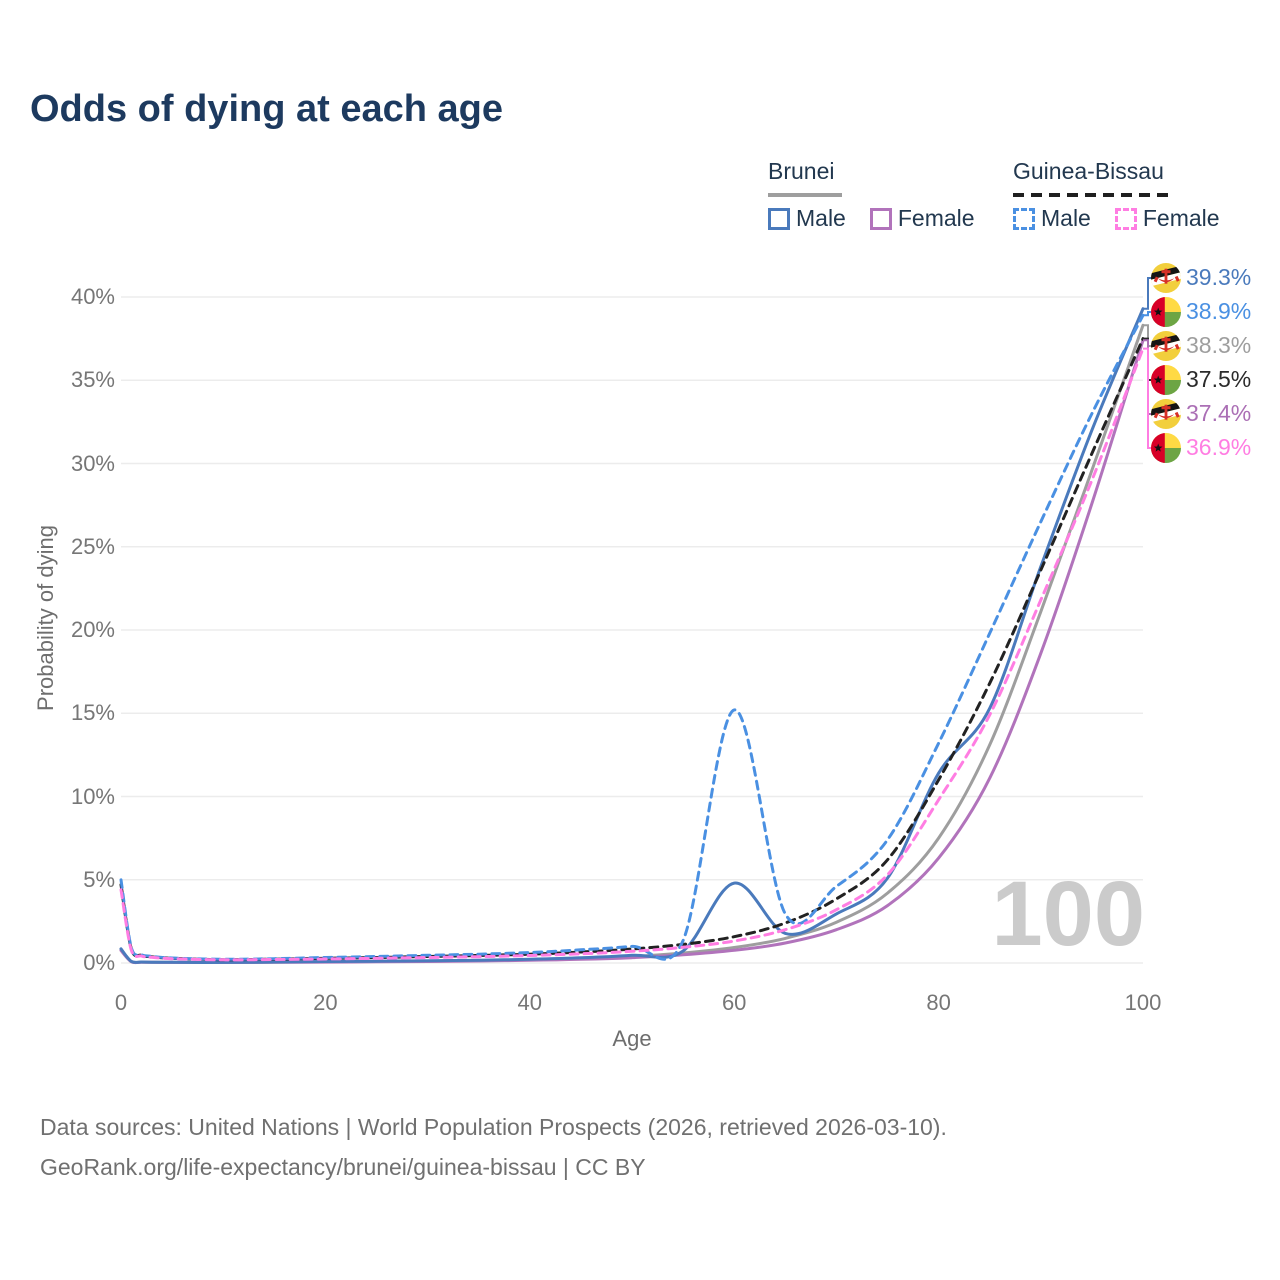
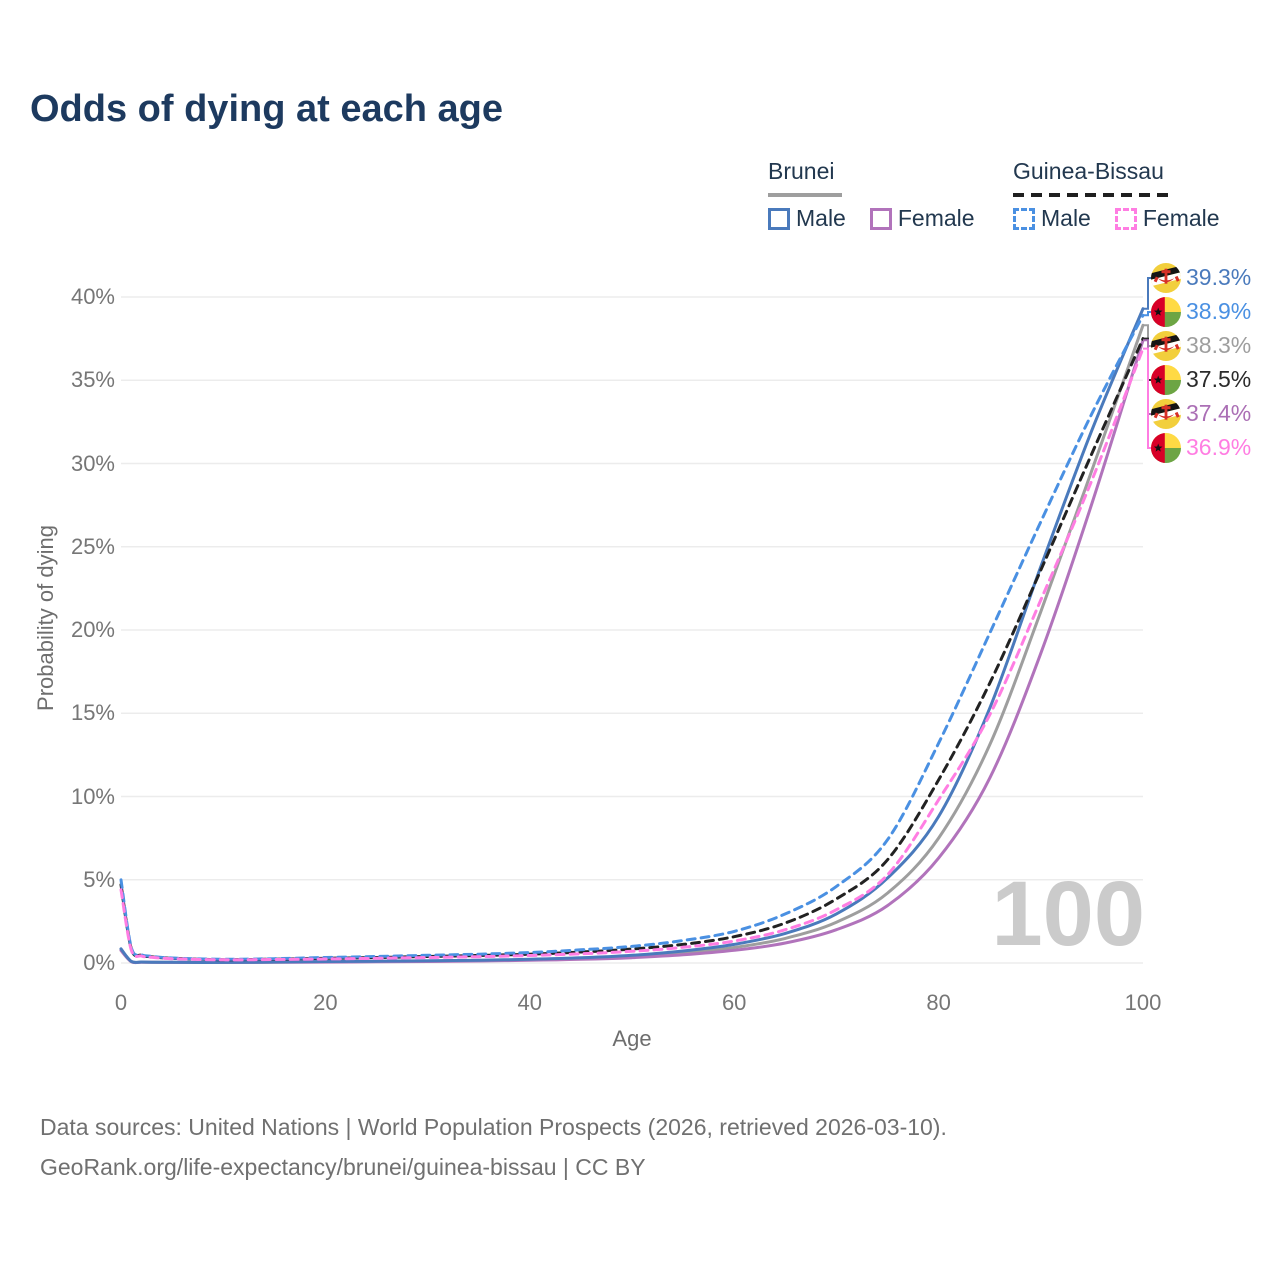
Brunei Male/60: 4.8% -> 1.1%
Guinea-Bissau Male/60: 15.2% -> 1.9%
Brunei Male/80: 11.4% -> 8.8%
